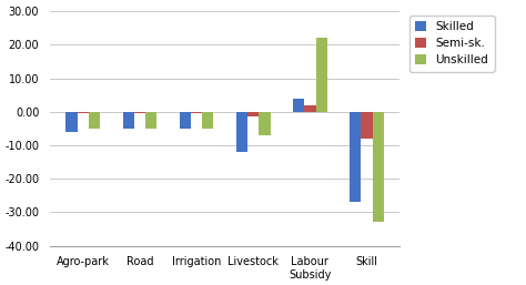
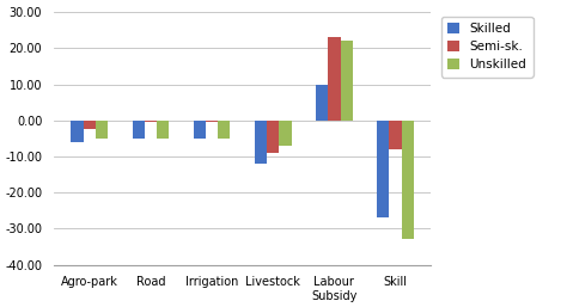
Semi-sk./Agro-park: -0.3 -> -2.5
Semi-sk./Livestock: -1.5 -> -9.0
Skilled/Labour Subsidy: 4 -> 10
Semi-sk./Labour Subsidy: 2.0 -> 23.0
